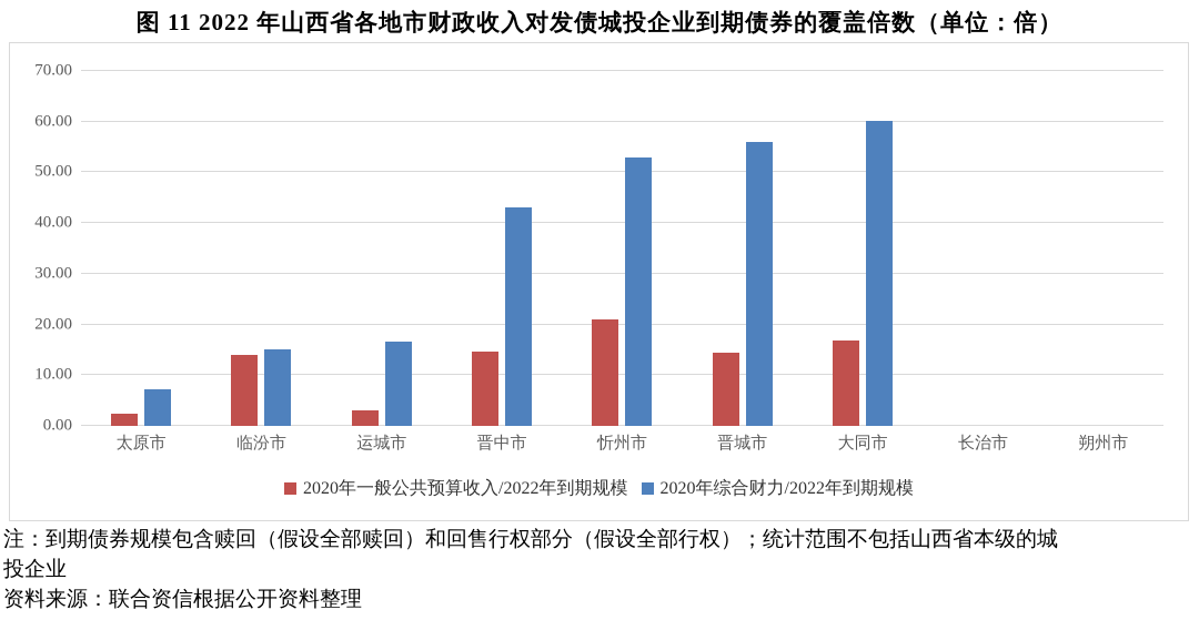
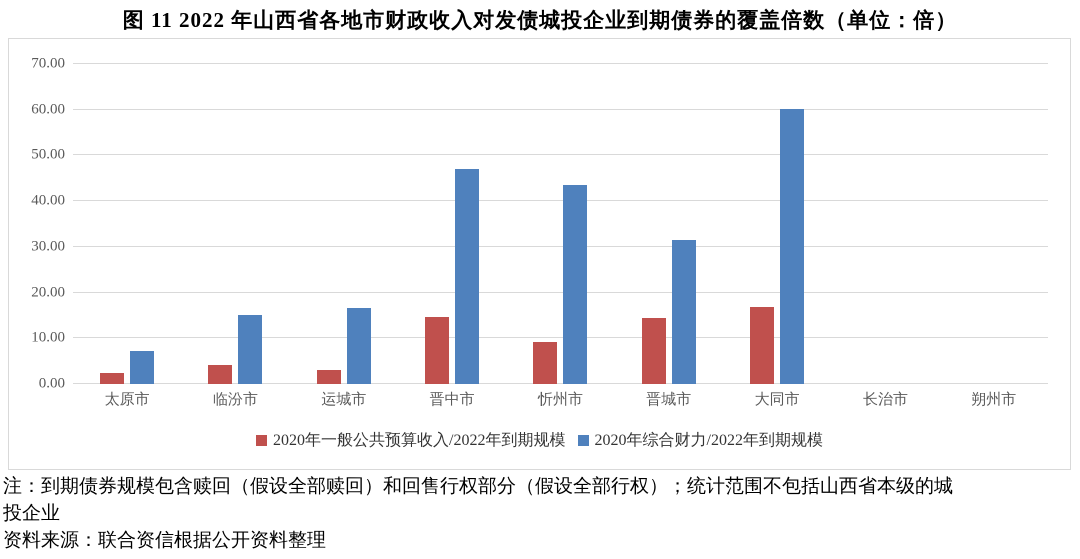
2020年一般公共预算收入/2022年到期规模/临汾市: 14 -> 4
2020年综合财力/2022年到期规模/晋中市: 43 -> 47
2020年一般公共预算收入/2022年到期规模/忻州市: 21 -> 9
2020年综合财力/2022年到期规模/忻州市: 53 -> 44
2020年综合财力/2022年到期规模/晋城市: 56 -> 32
